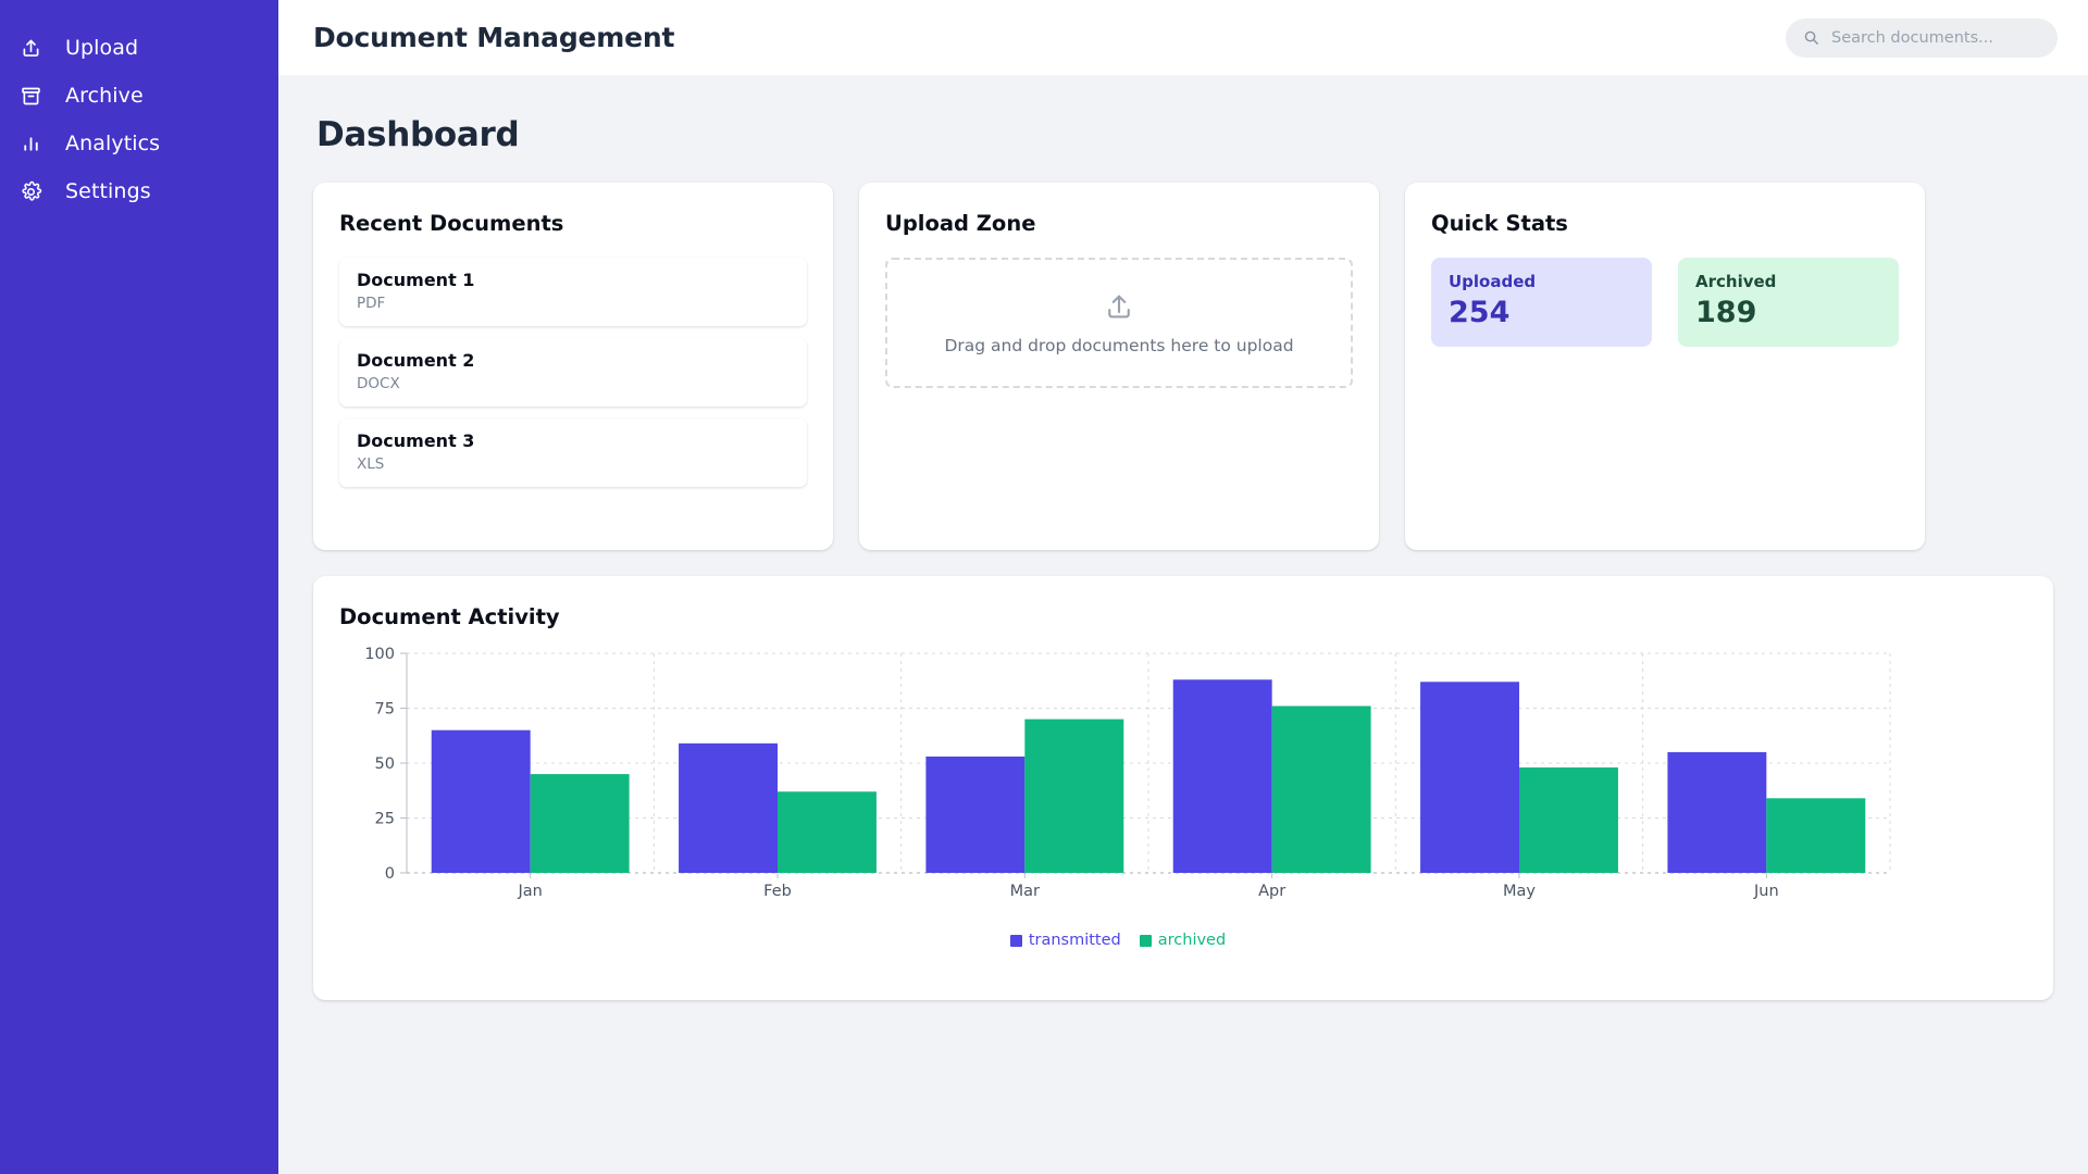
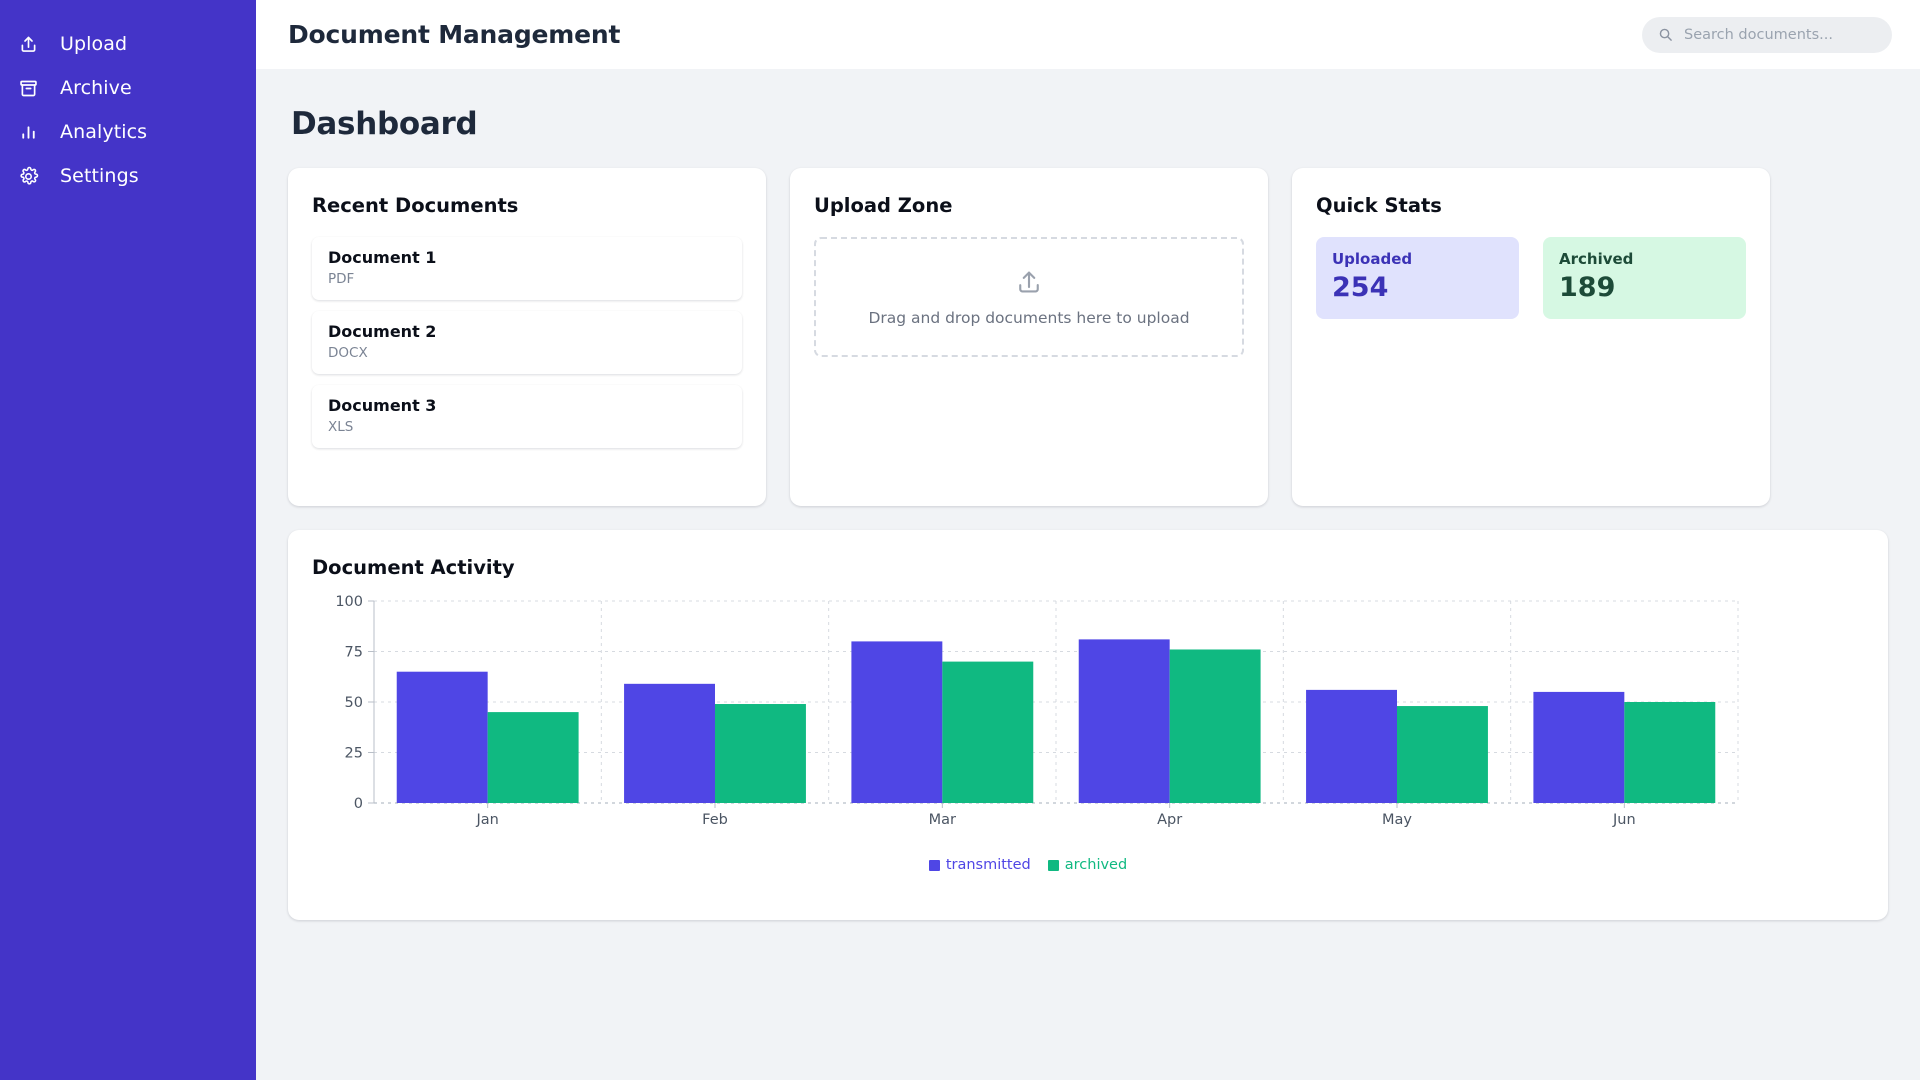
archived/Feb: 37 -> 49
transmitted/Mar: 53 -> 80
transmitted/Apr: 88 -> 81
transmitted/May: 87 -> 56
archived/Jun: 34 -> 50
